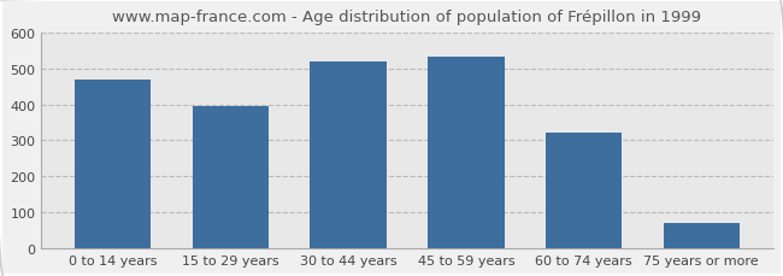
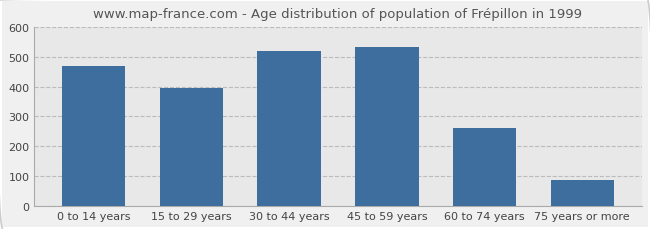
60 to 74 years: 320 -> 260
75 years or more: 70 -> 88
